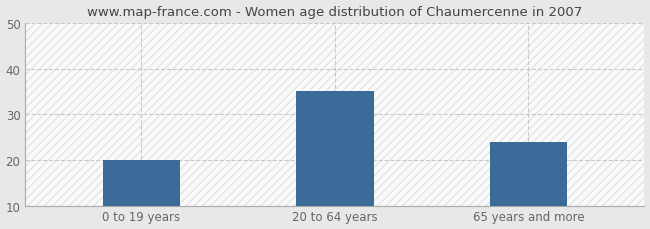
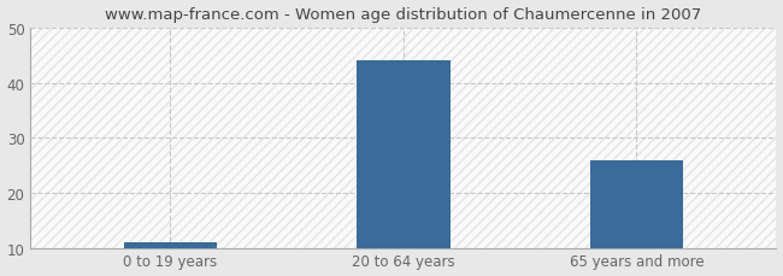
0 to 19 years: 20 -> 11
20 to 64 years: 35 -> 44
65 years and more: 24 -> 26
